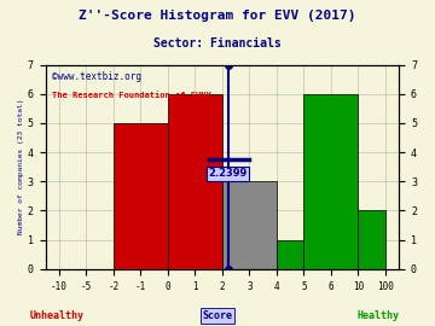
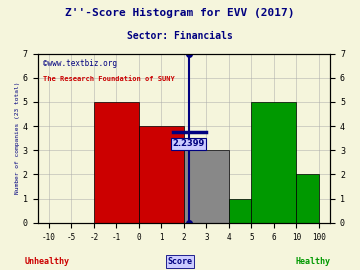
1: 6 -> 4
6: 6 -> 5
